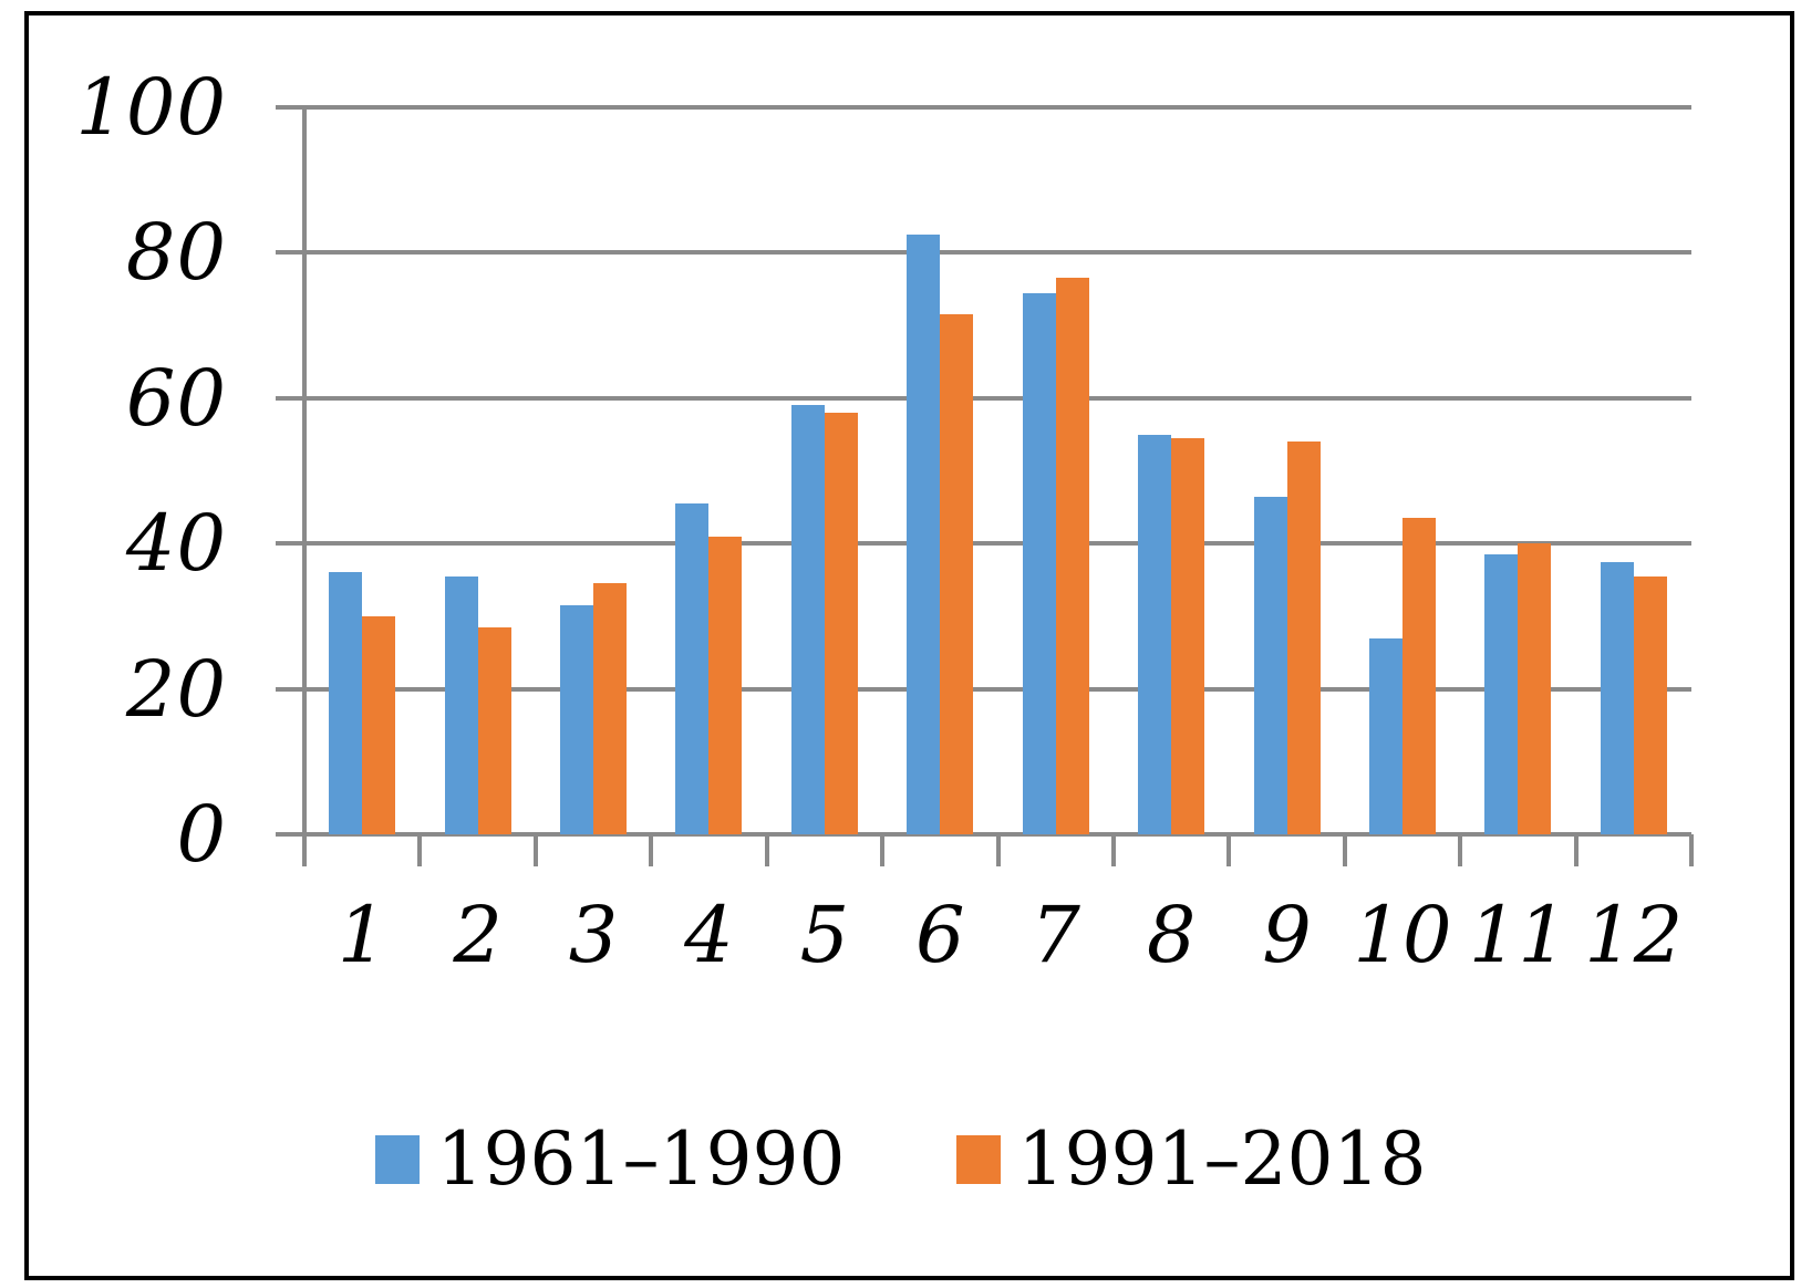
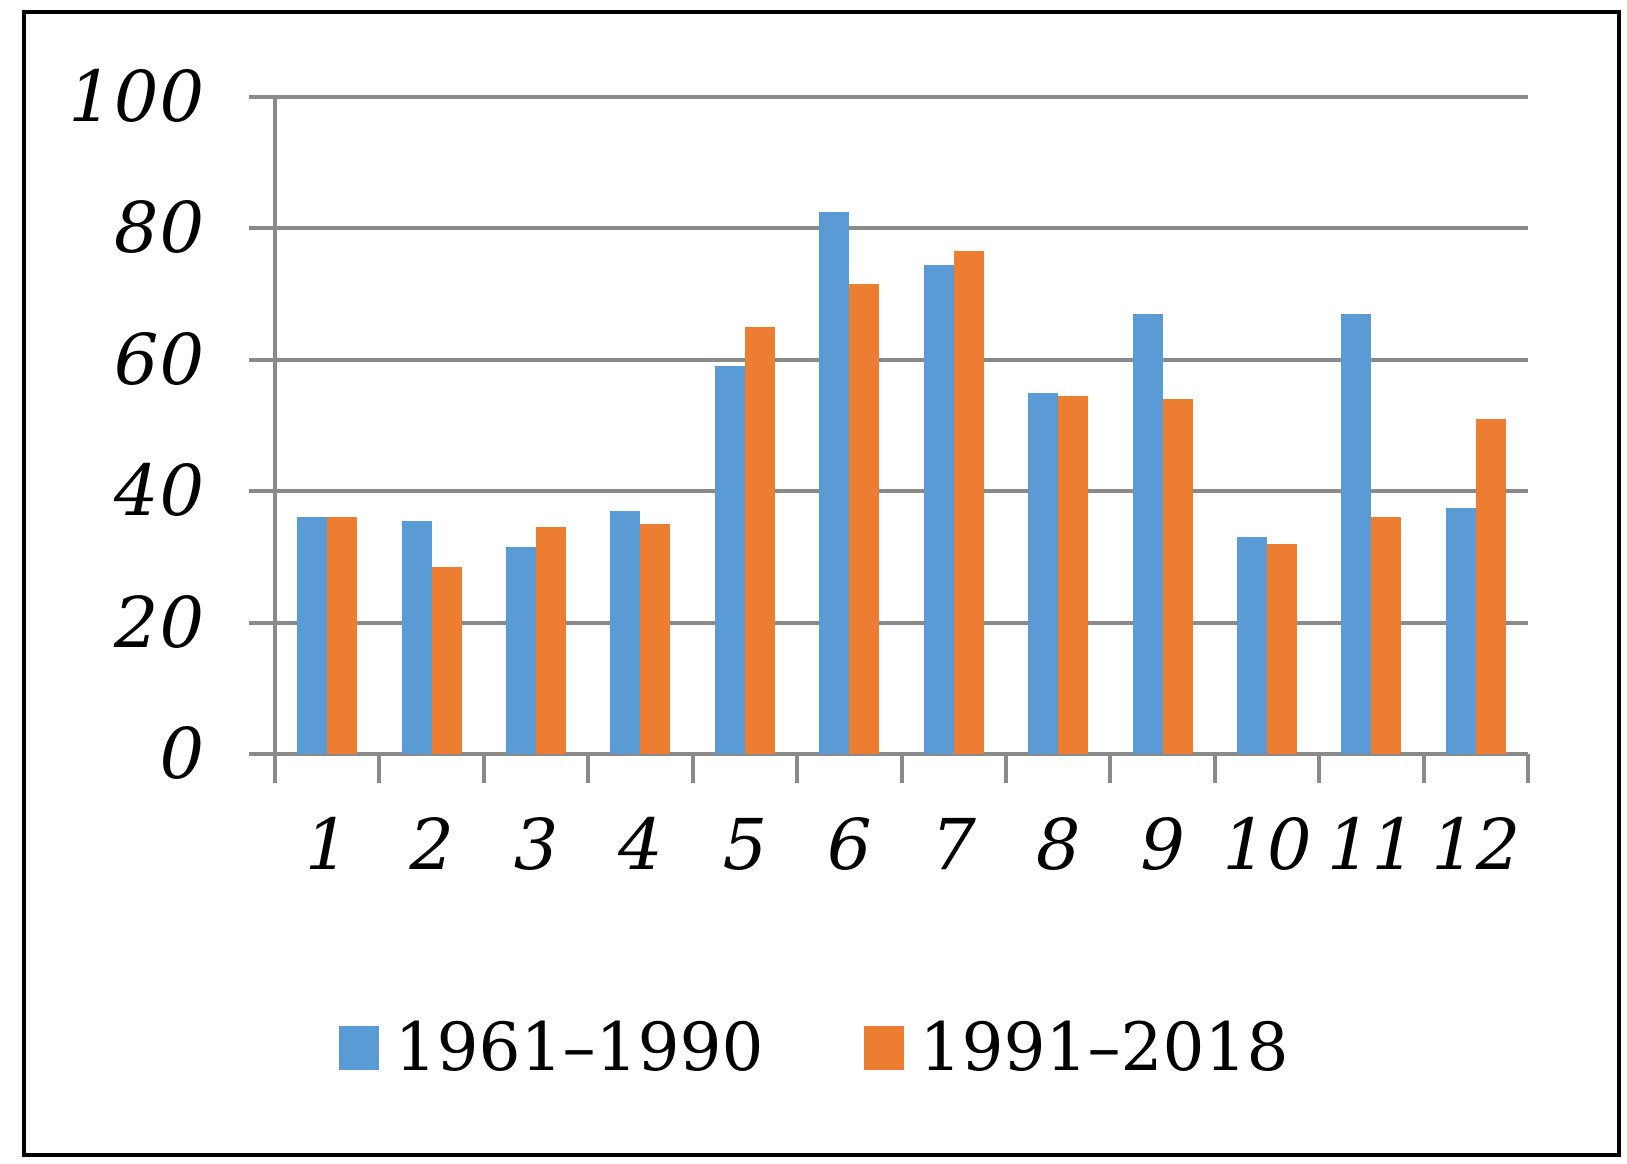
1991–2018/1: 30 -> 36
1961–1990/4: 46 -> 37
1991–2018/4: 41 -> 35
1991–2018/5: 58 -> 65
1961–1990/9: 46 -> 67
1961–1990/10: 27 -> 33
1991–2018/10: 44 -> 32
1961–1990/11: 38 -> 67
1991–2018/11: 40 -> 36
1991–2018/12: 36 -> 51
